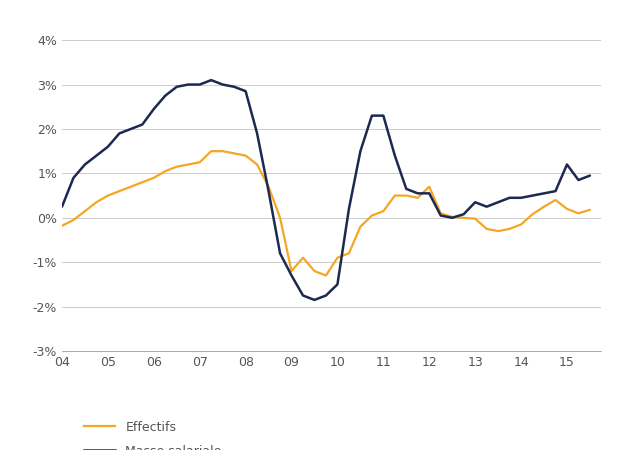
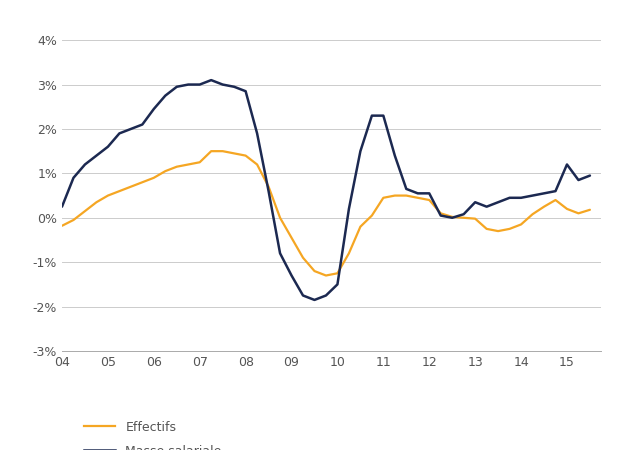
Effectifs/09: -1.20% -> -0.45%
Effectifs/10: -0.90% -> -1.25%
Effectifs/11: 0.15% -> 0.45%
Effectifs/12: 0.70% -> 0.40%
